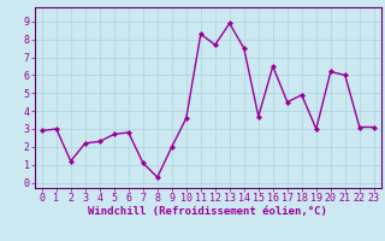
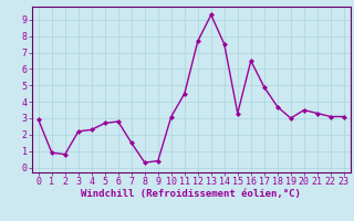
1: 3.0 -> 0.9
2: 1.2 -> 0.8
7: 1.1 -> 1.5
9: 2.0 -> 0.4
10: 3.6 -> 3.1
11: 8.3 -> 4.5
13: 8.9 -> 9.3
15: 3.7 -> 3.3
17: 4.5 -> 4.9
18: 4.9 -> 3.7
20: 6.2 -> 3.5
21: 6.0 -> 3.3
